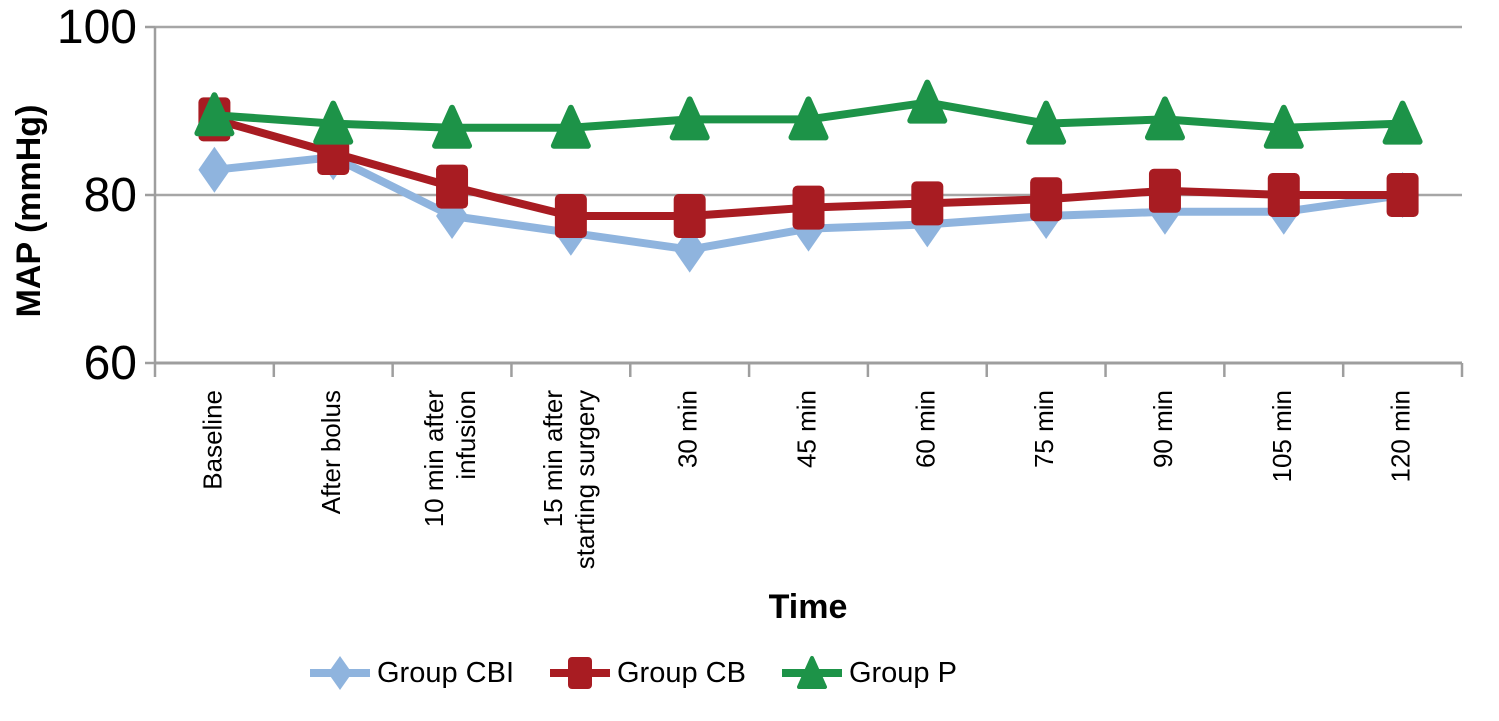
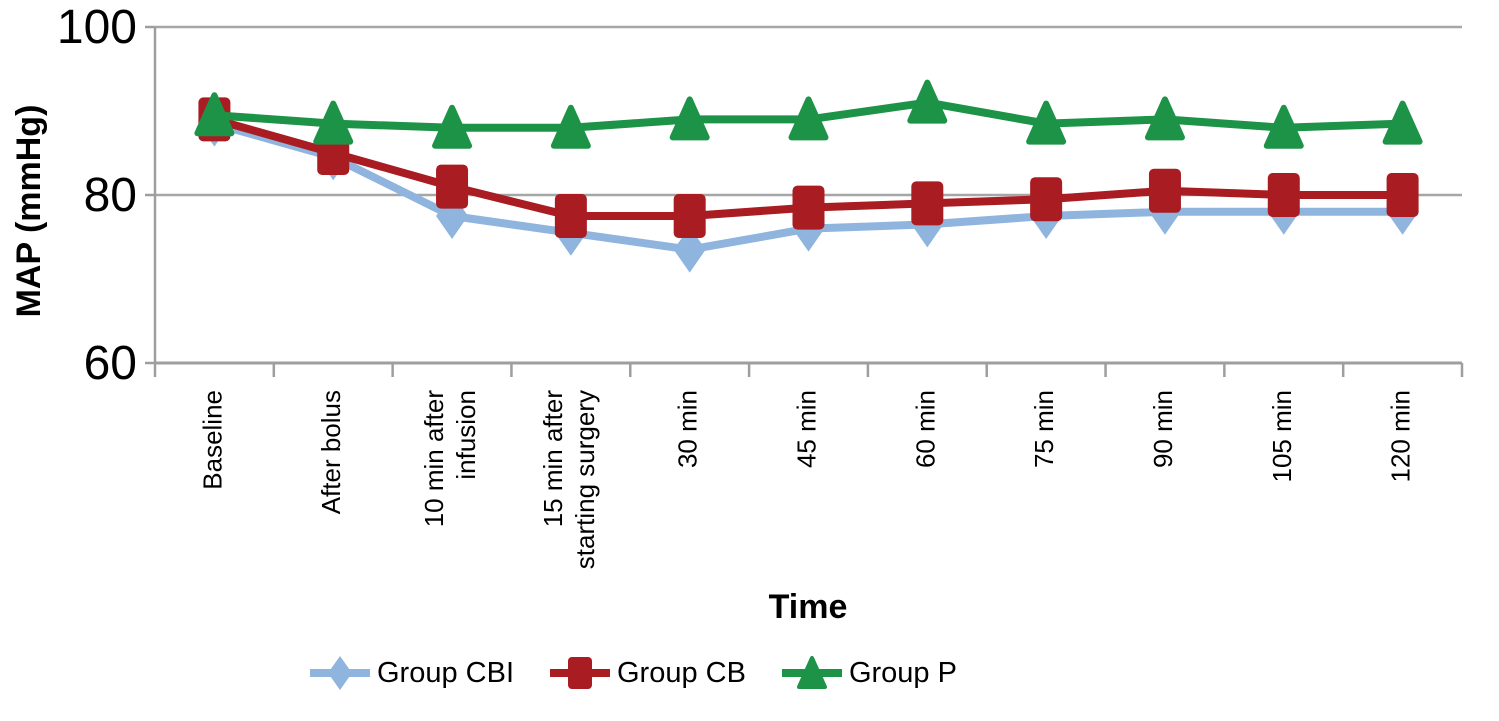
Group CBI/Baseline: 83 -> 88
Group CBI/120 min: 80 -> 78
